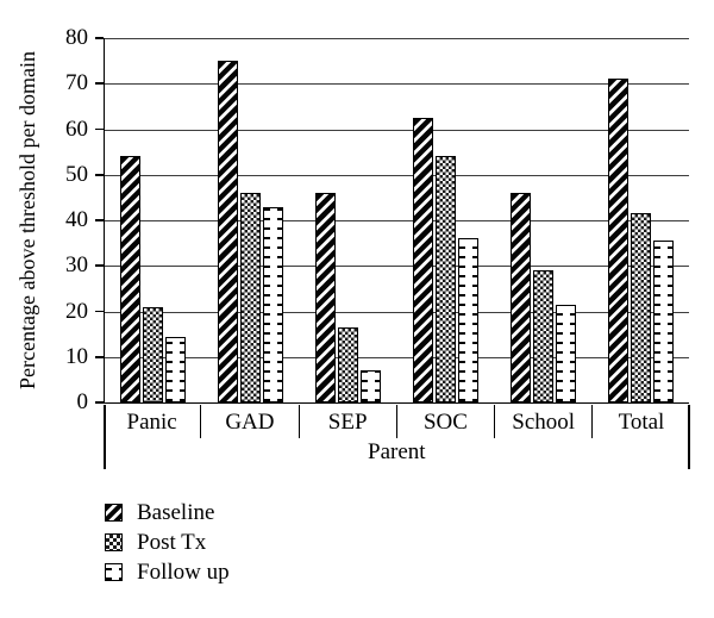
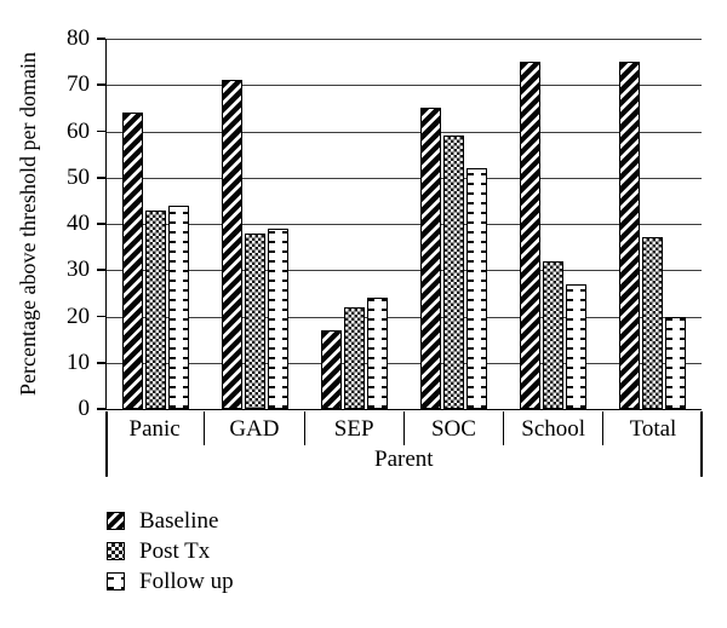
Baseline/Panic: 54 -> 64
Post Tx/Panic: 21 -> 43
Follow up/Panic: 14 -> 44
Baseline/GAD: 75 -> 71
Post Tx/GAD: 46 -> 38
Follow up/GAD: 43 -> 39
Baseline/SEP: 46 -> 17
Post Tx/SEP: 16 -> 22
Follow up/SEP: 7 -> 24
Baseline/SOC: 62 -> 65
Post Tx/SOC: 54 -> 59
Follow up/SOC: 36 -> 52
Baseline/School: 46 -> 75
Post Tx/School: 29 -> 32
Follow up/School: 22 -> 27
Baseline/Total: 71 -> 75
Post Tx/Total: 42 -> 37
Follow up/Total: 36 -> 20
